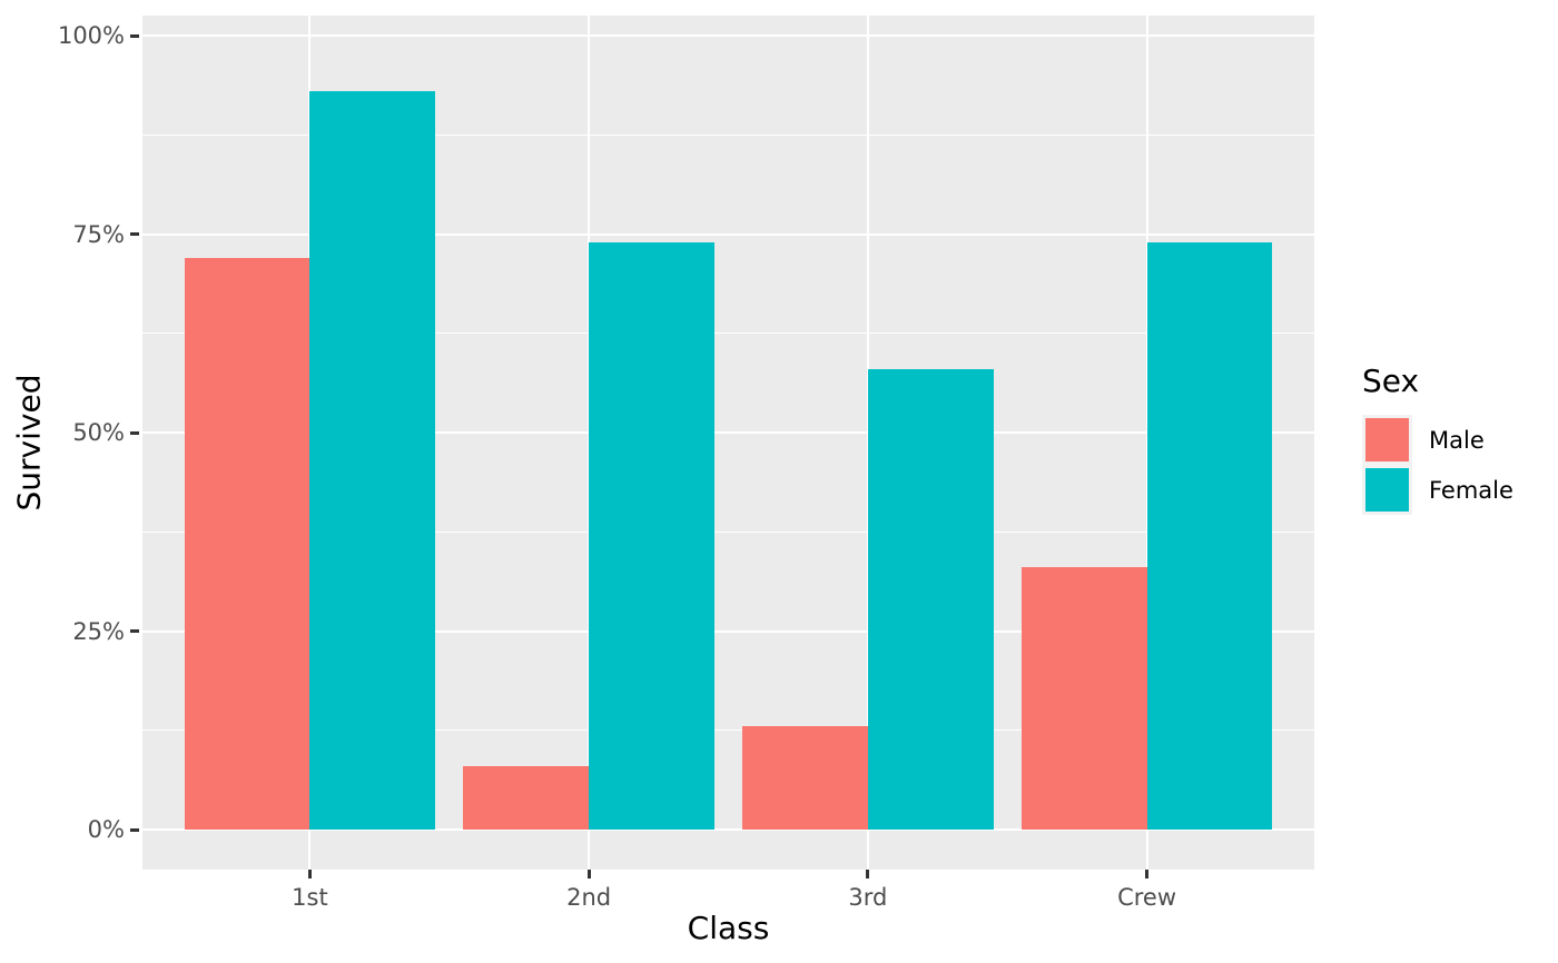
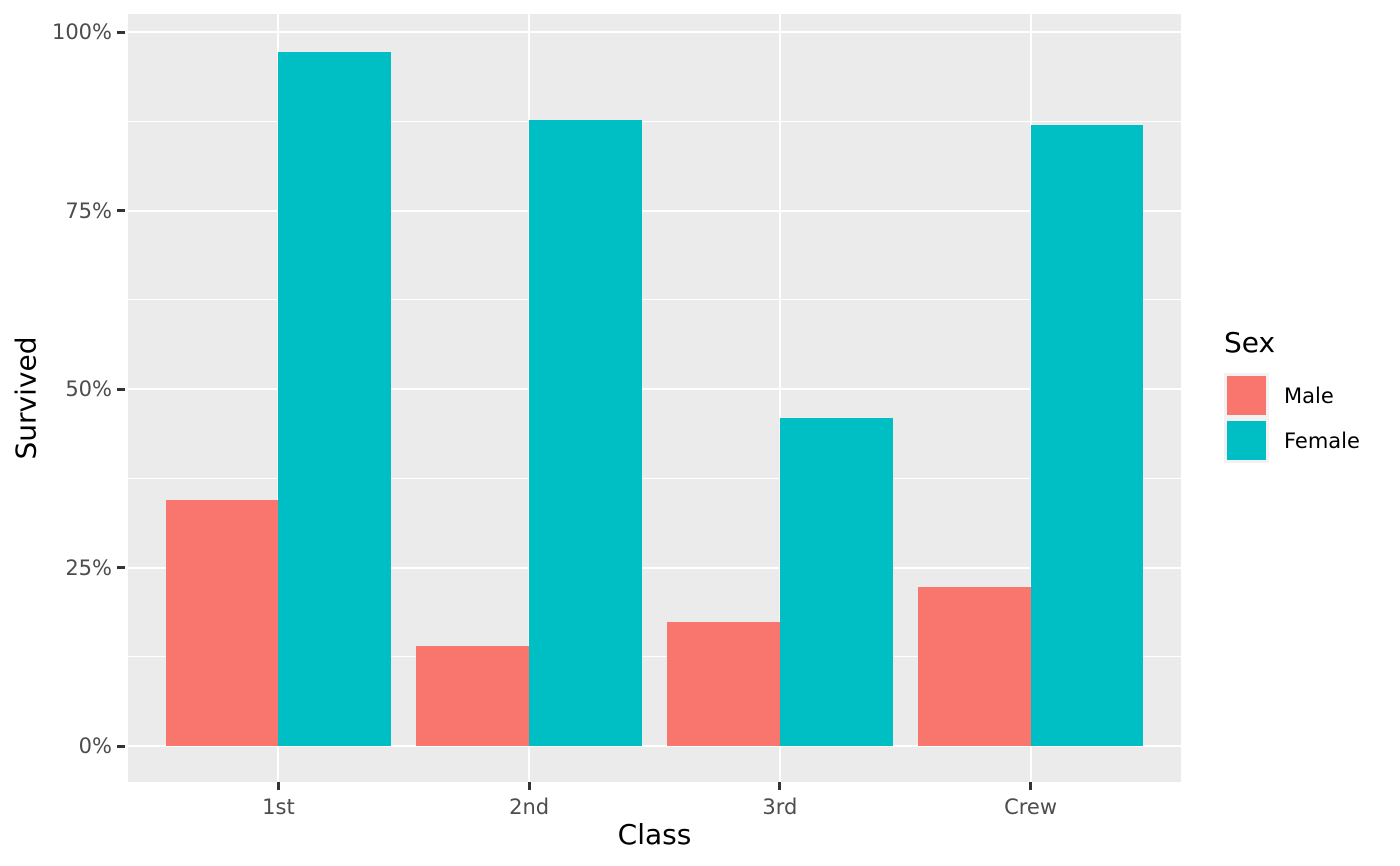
Male/1st: 72% -> 34%
Female/1st: 93% -> 97%
Male/2nd: 8% -> 14%
Female/2nd: 74% -> 88%
Male/3rd: 13% -> 17%
Female/3rd: 58% -> 46%
Male/Crew: 33% -> 22%
Female/Crew: 74% -> 87%
